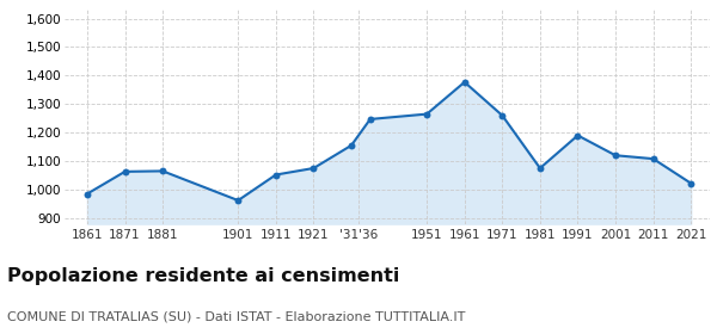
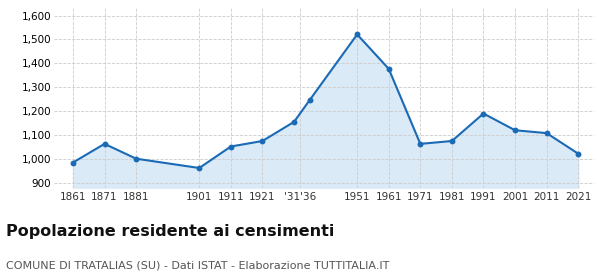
1881: 1,065 -> 1,001
1951: 1,265 -> 1,521
1971: 1,260 -> 1,063
